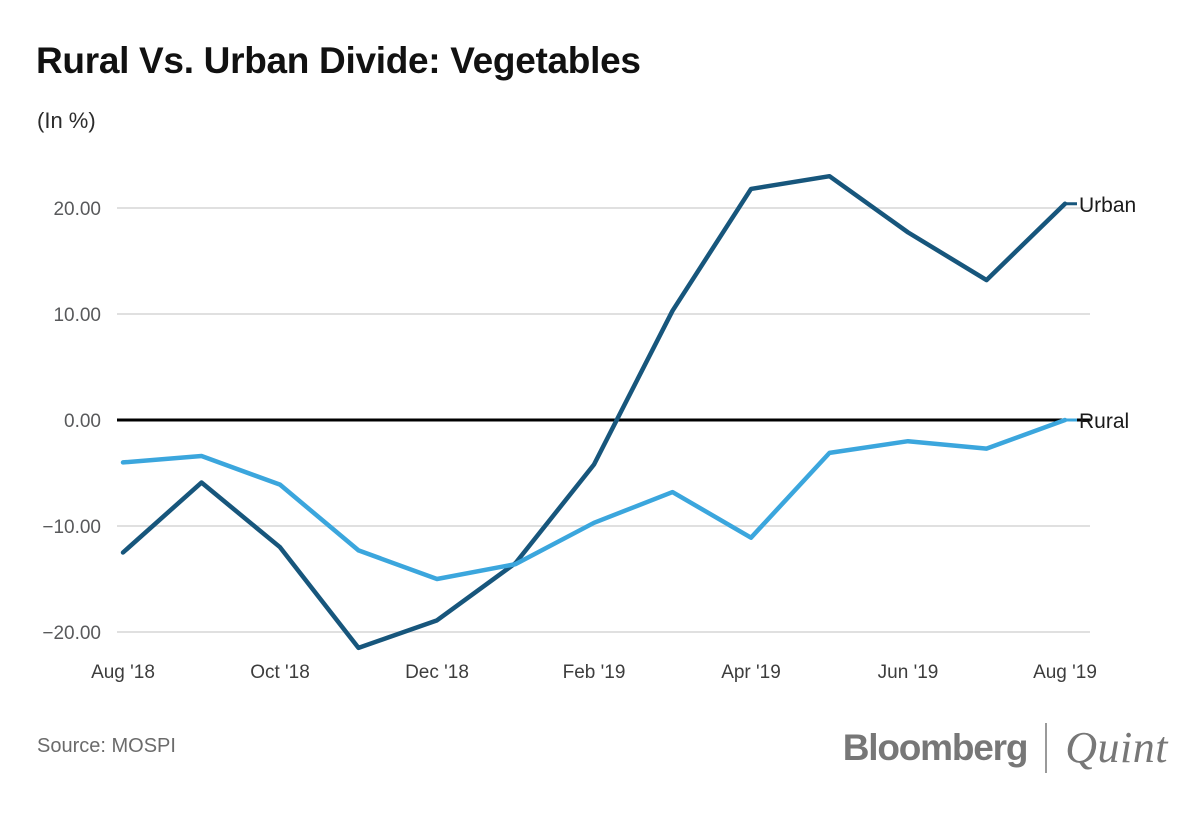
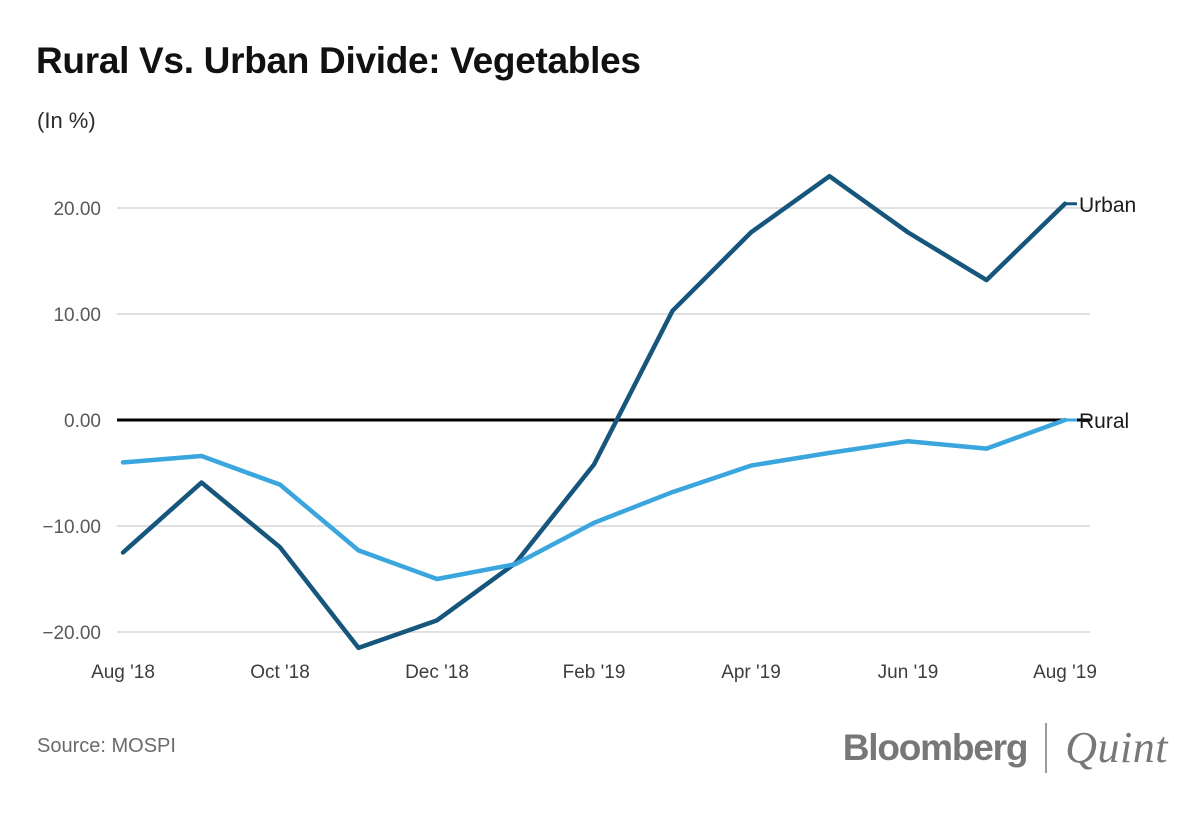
Urban/Apr '19: 21.8 -> 17.7
Rural/Apr '19: -11.1 -> -4.3
